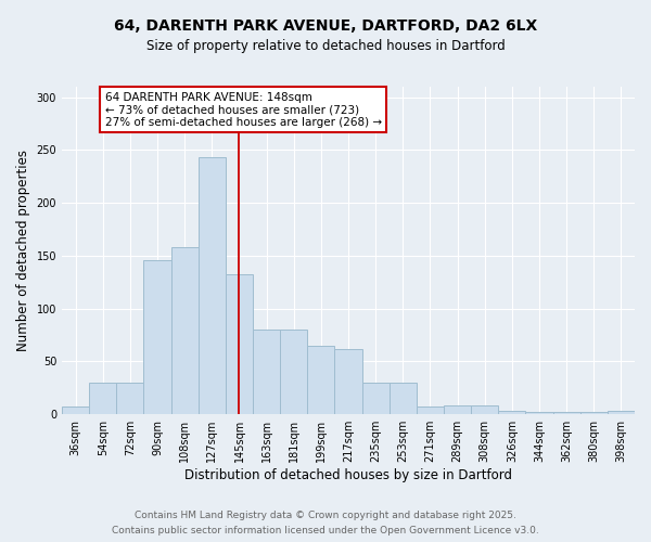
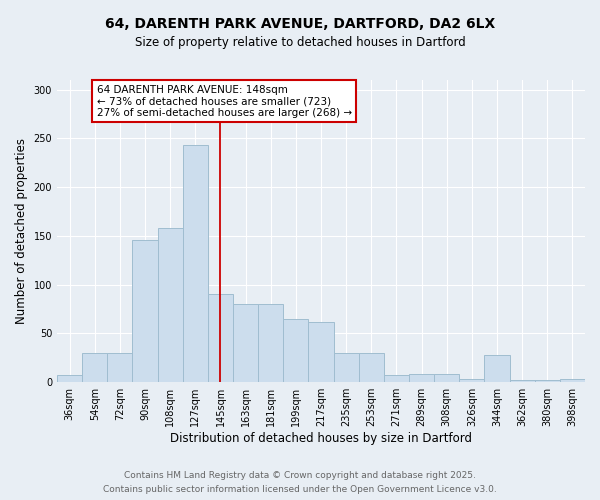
145sqm: 133 -> 90
344sqm: 2 -> 28
